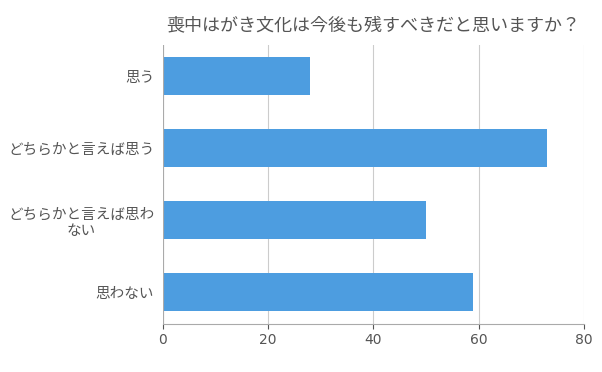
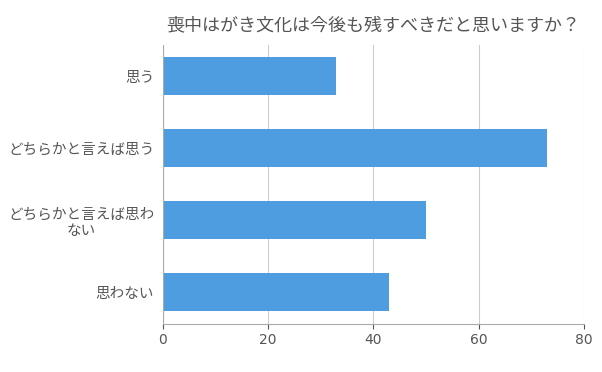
思う: 28 -> 33
思わない: 59 -> 43
